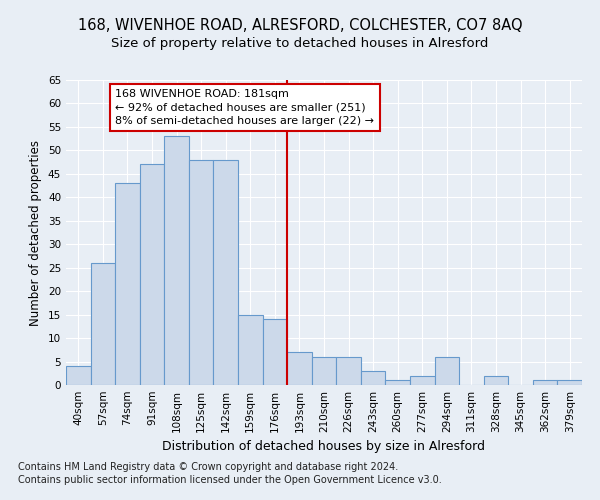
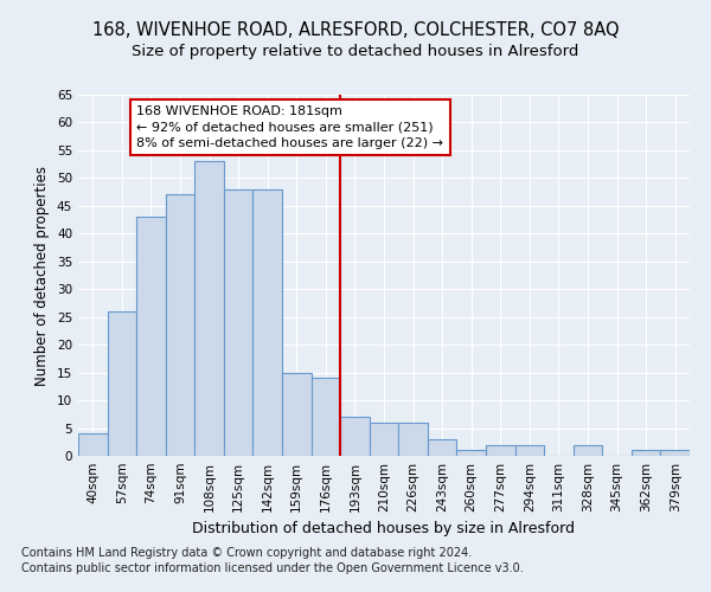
294sqm: 6 -> 2
